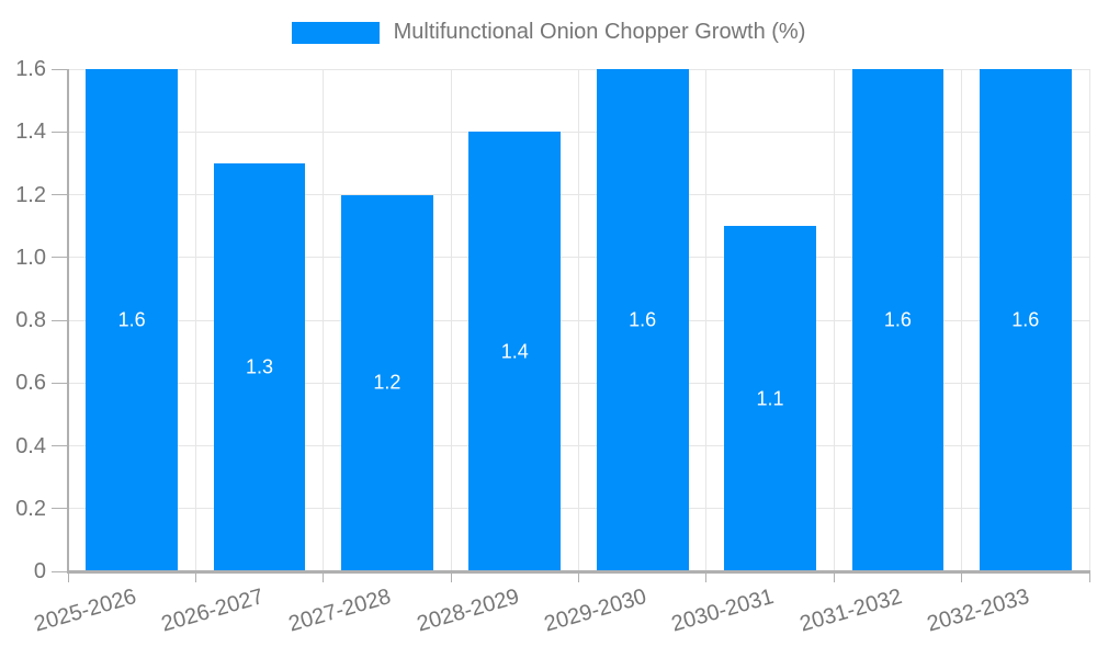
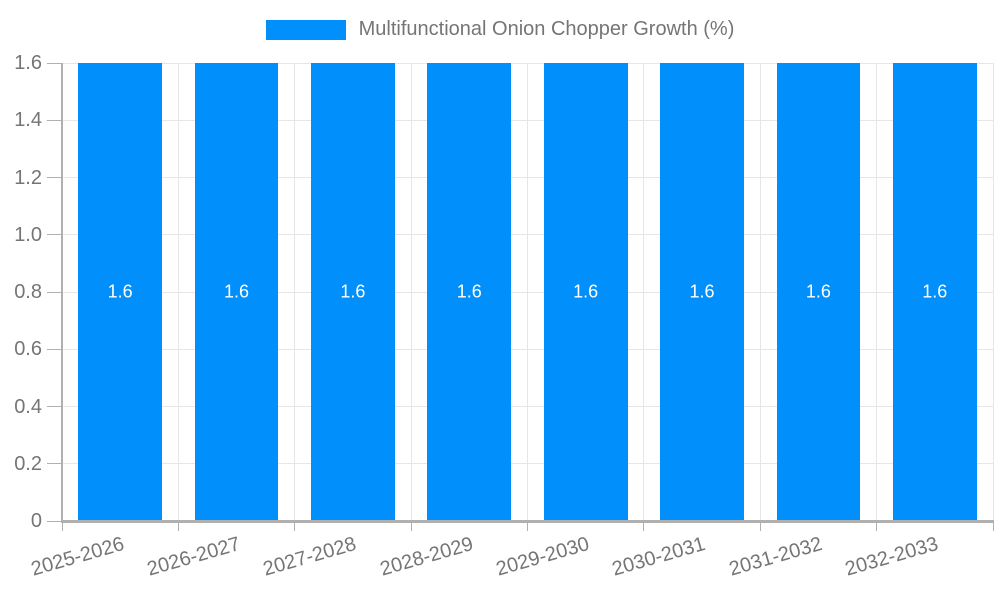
2026-2027: 1.3 -> 1.6
2027-2028: 1.2 -> 1.6
2028-2029: 1.4 -> 1.6
2030-2031: 1.1 -> 1.6
